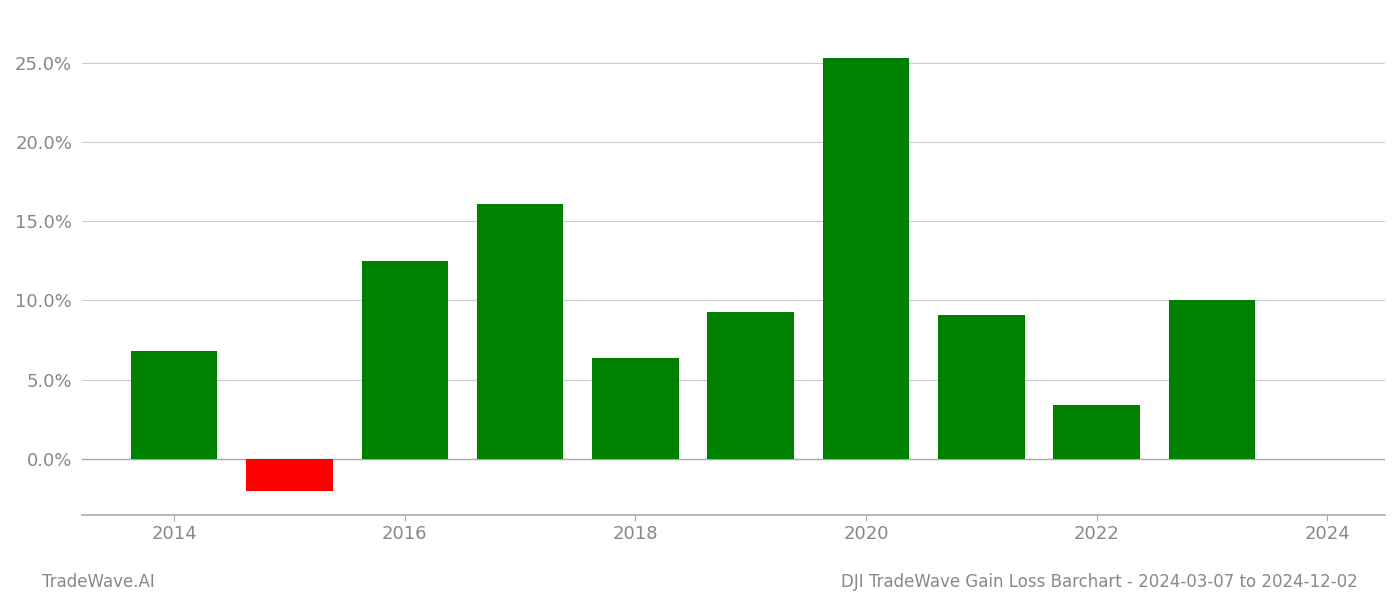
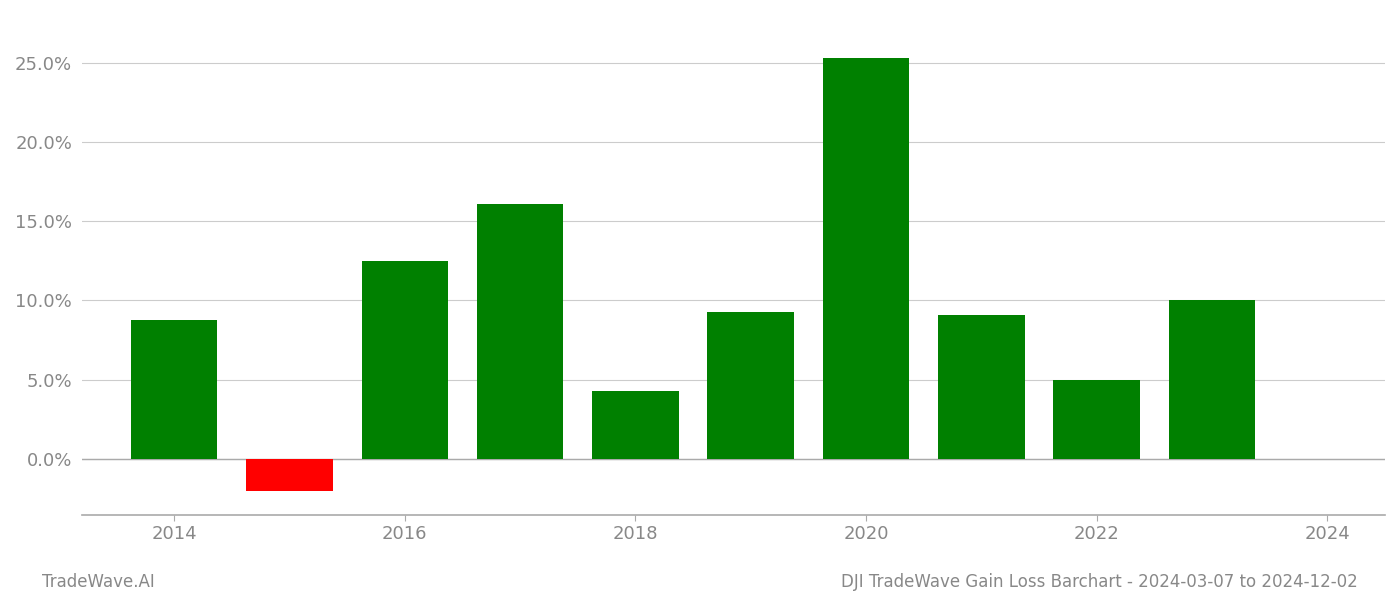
2014: 6.8% -> 8.8%
2018: 6.4% -> 4.3%
2022: 3.4% -> 5.0%
